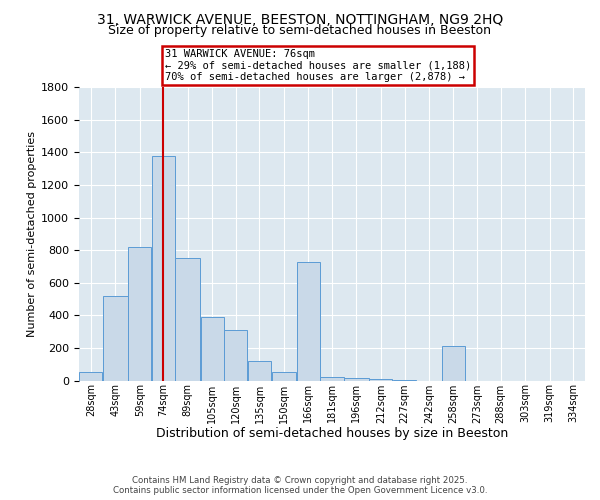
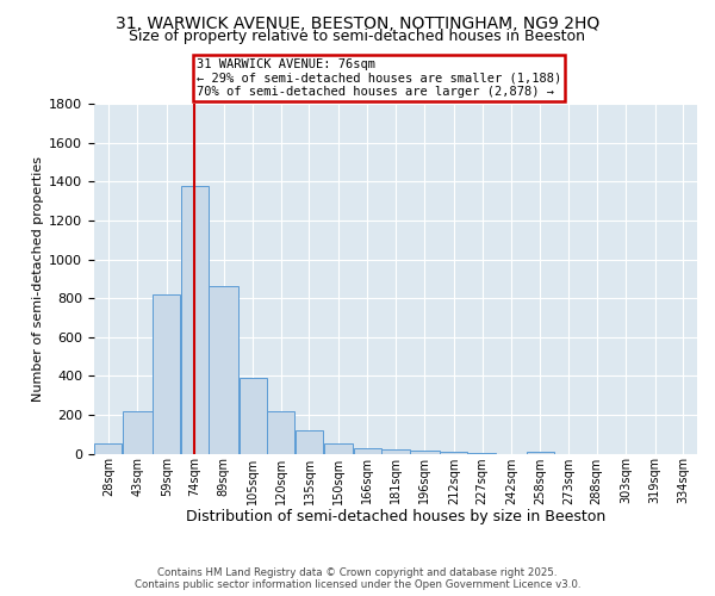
43sqm: 520 -> 220
89sqm: 750 -> 860
120sqm: 310 -> 220
166sqm: 730 -> 30
258sqm: 210 -> 10
